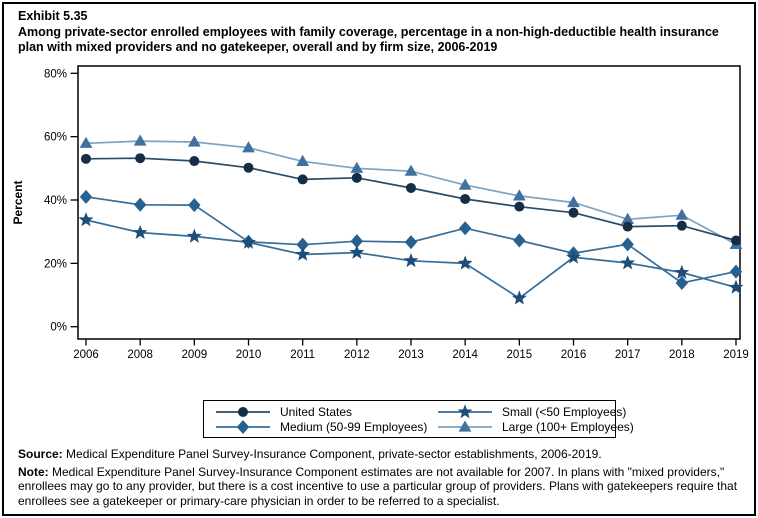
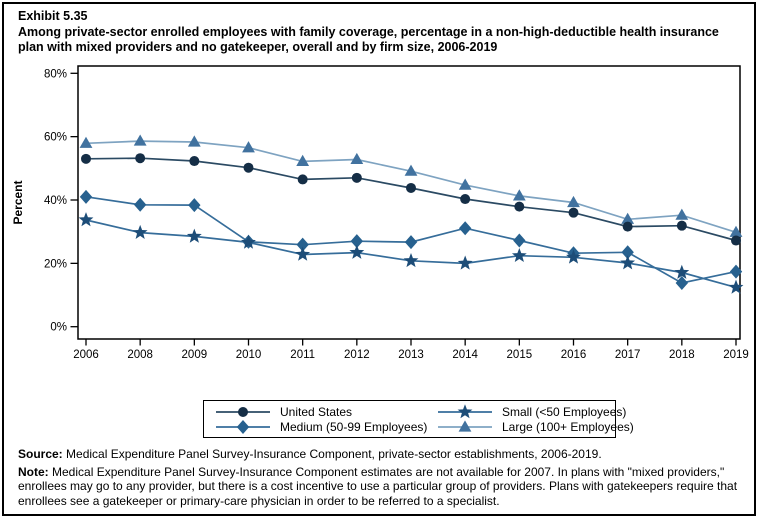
Large (100+ Employees)/2012: 50% -> 53%
Small (<50 Employees)/2015: 9% -> 22%
Medium (50-99 Employees)/2017: 26% -> 24%
Large (100+ Employees)/2019: 26% -> 30%
